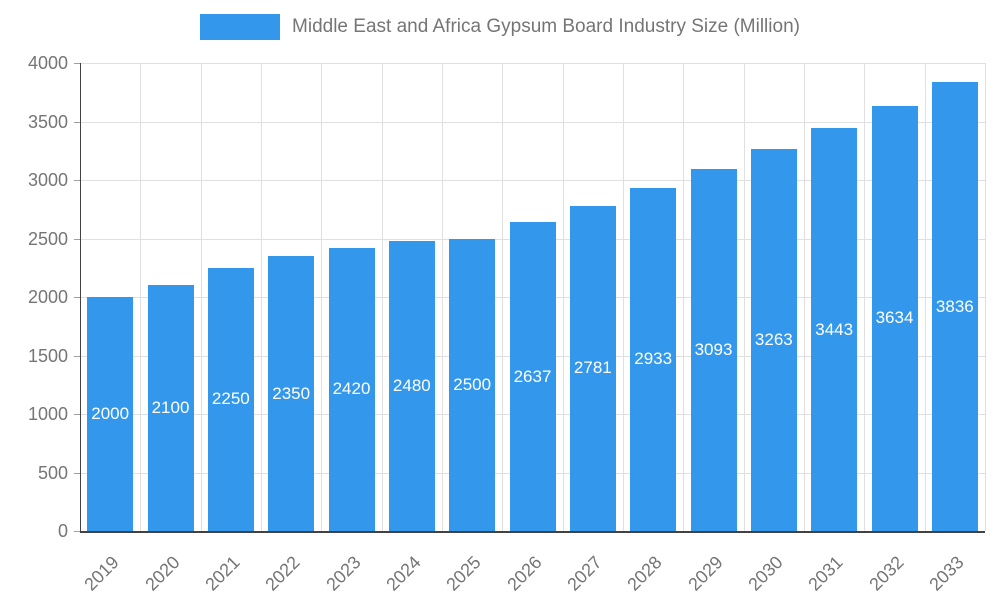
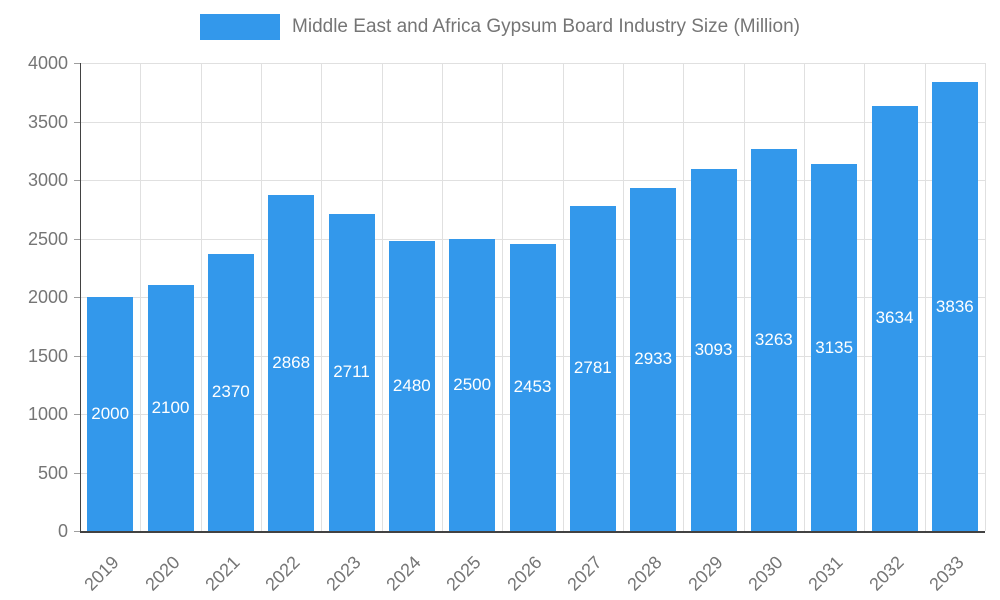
2021: 2250 -> 2370
2022: 2350 -> 2868
2023: 2420 -> 2711
2026: 2637 -> 2453
2031: 3443 -> 3135
